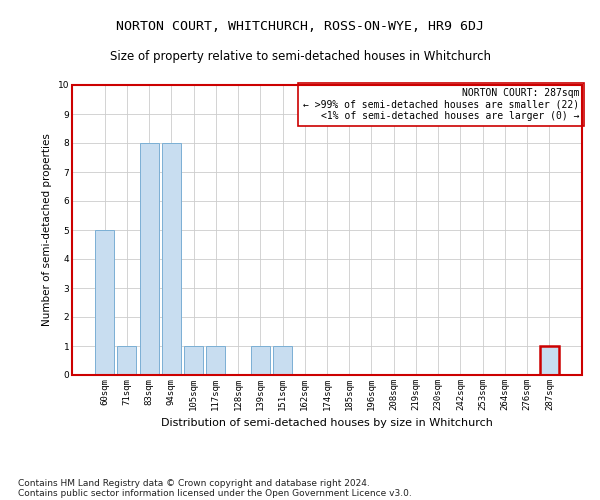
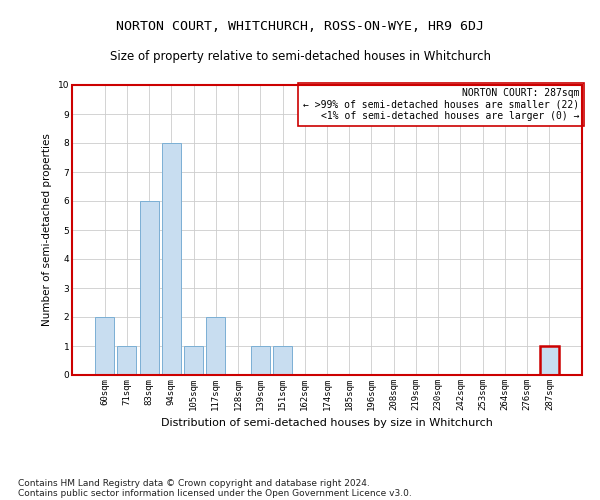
60sqm: 5 -> 2
83sqm: 8 -> 6
117sqm: 1 -> 2
